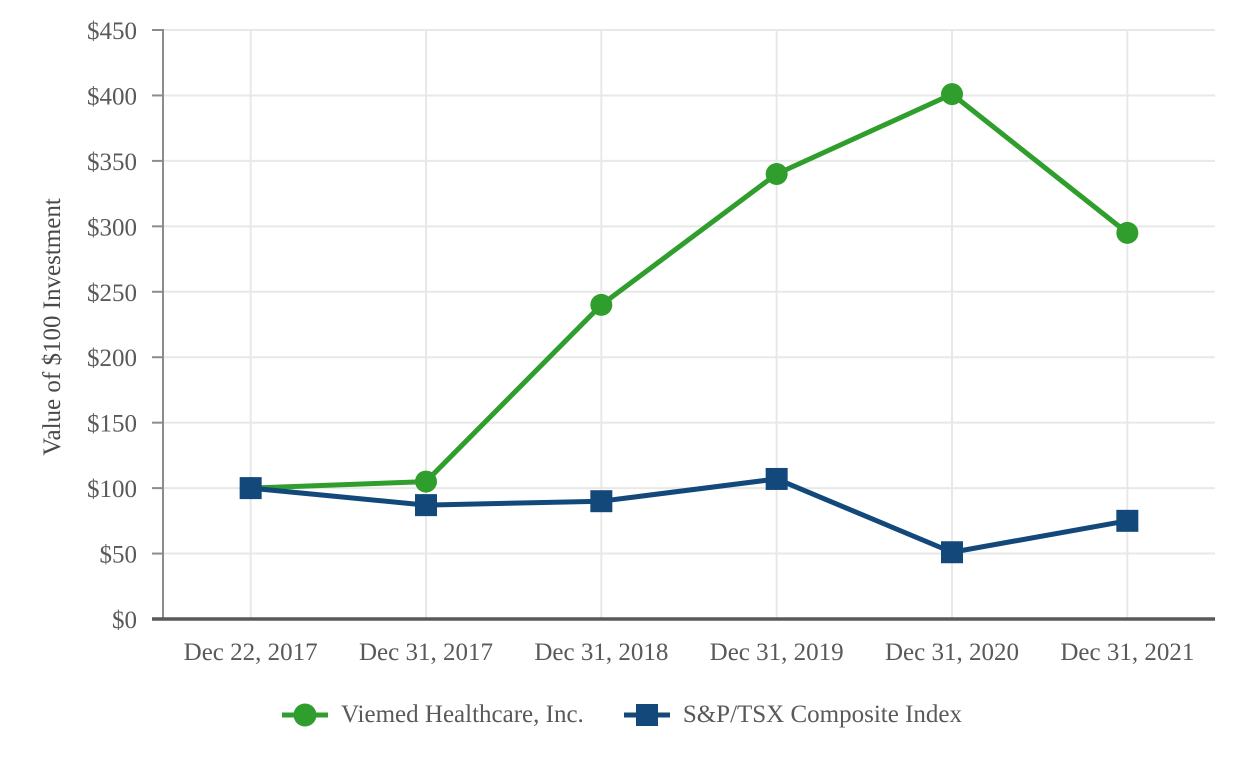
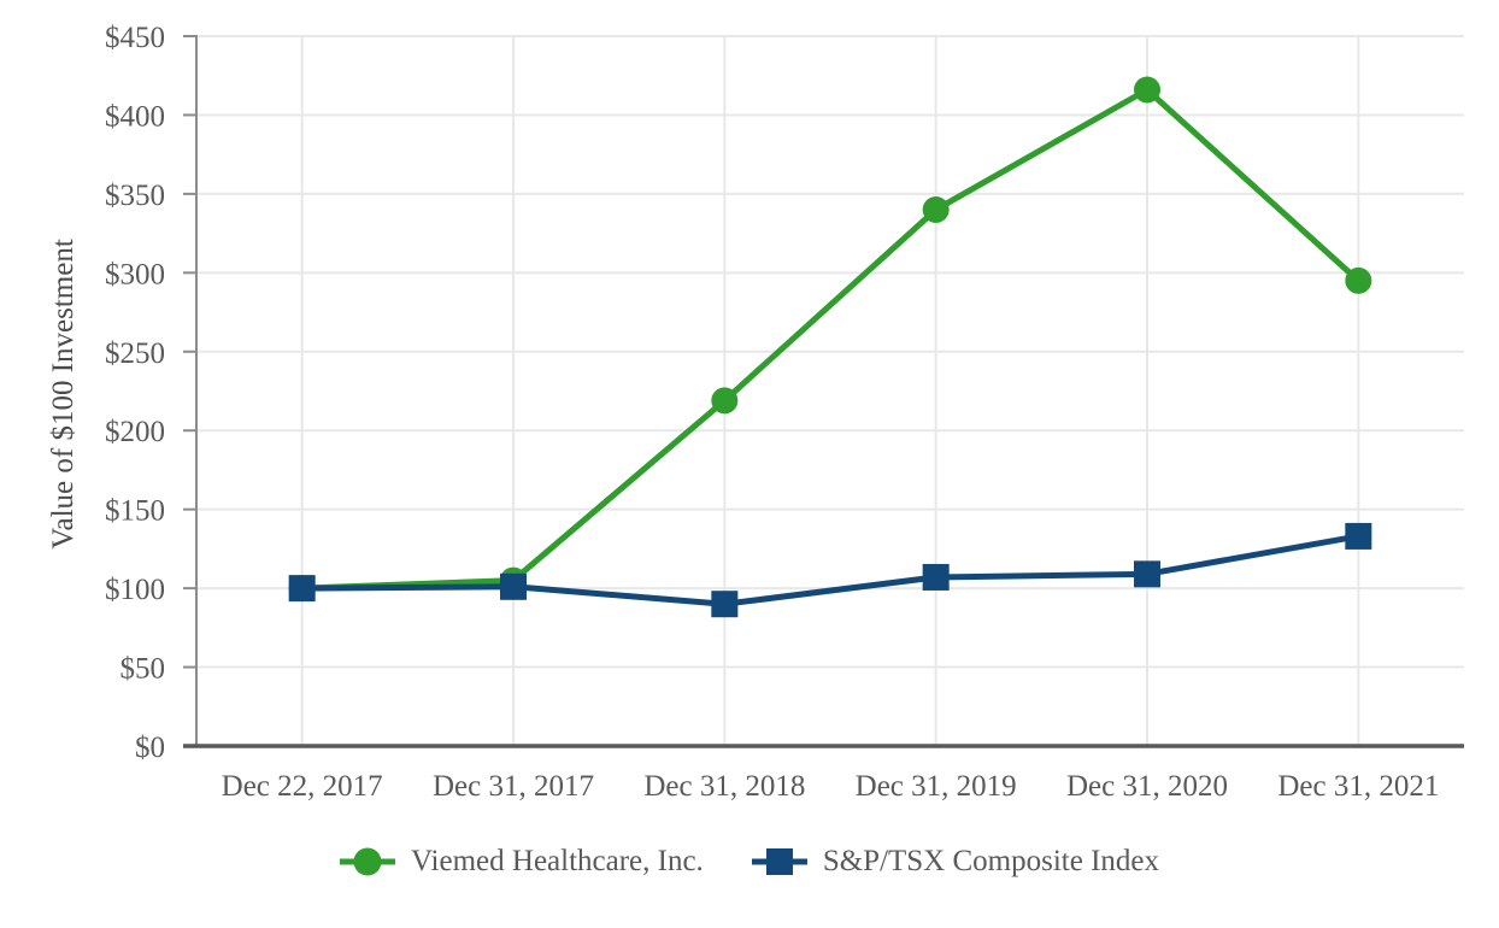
S&P/TSX Composite Index/Dec 31, 2017: $87 -> $101
Viemed Healthcare, Inc./Dec 31, 2018: $240 -> $219
Viemed Healthcare, Inc./Dec 31, 2020: $401 -> $416
S&P/TSX Composite Index/Dec 31, 2020: $51 -> $109
S&P/TSX Composite Index/Dec 31, 2021: $75 -> $133
